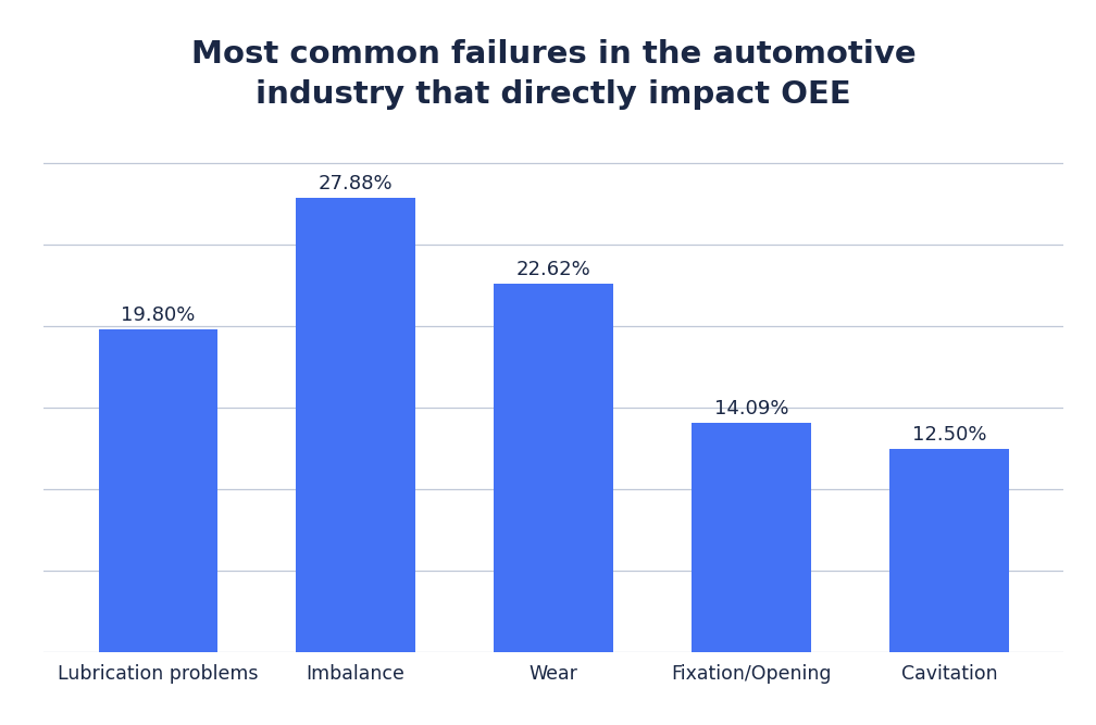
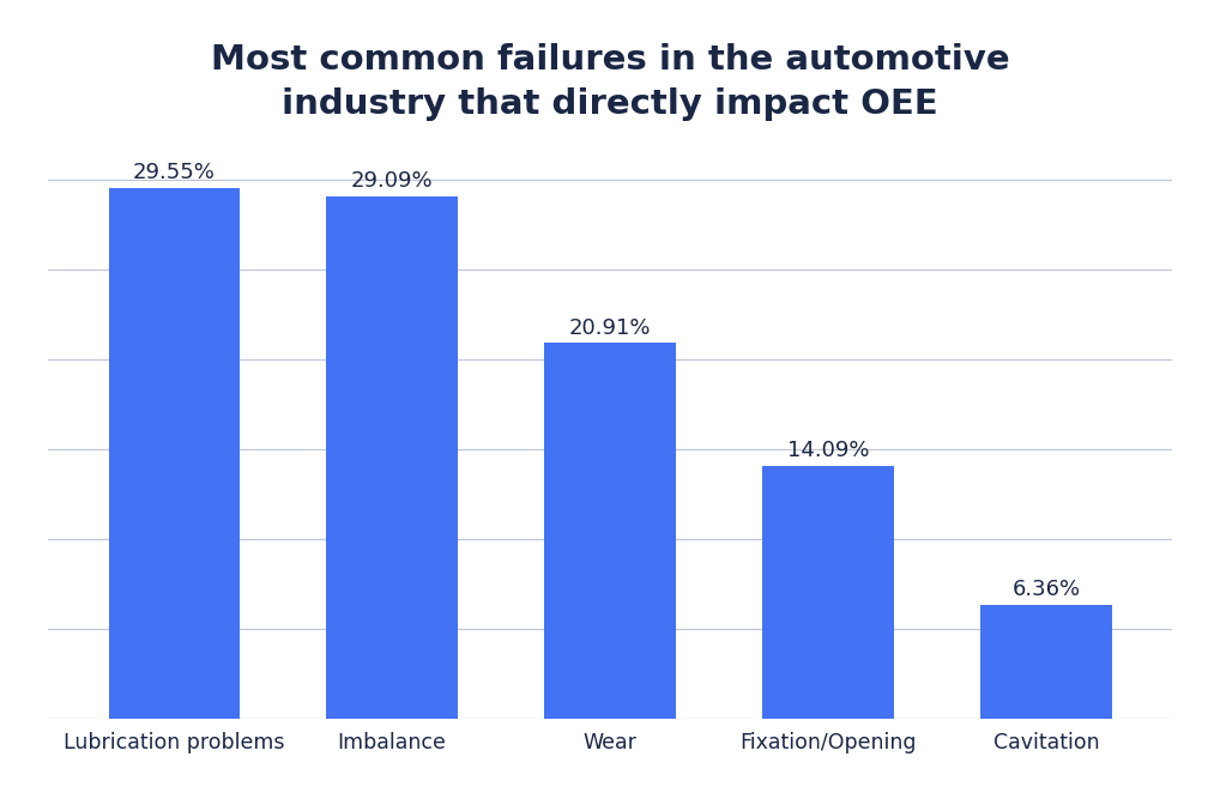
Lubrication problems: 19.80% -> 29.55%
Imbalance: 27.88% -> 29.09%
Wear: 22.62% -> 20.91%
Cavitation: 12.50% -> 6.36%
